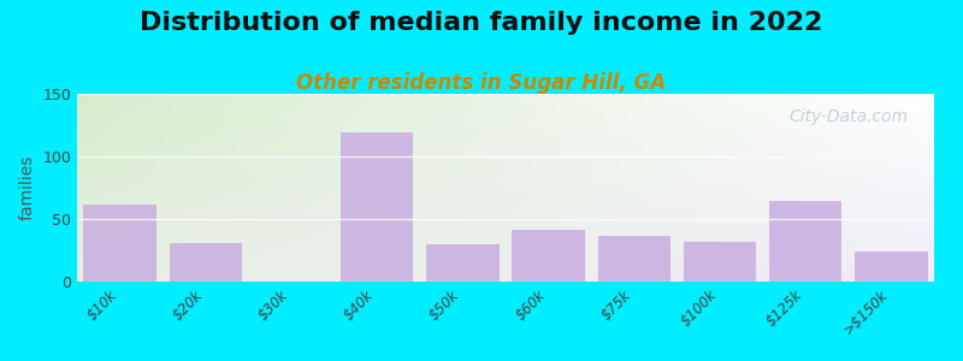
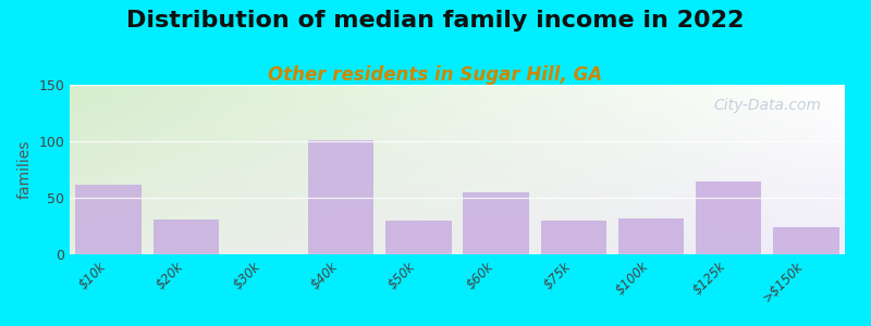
$40k: 119 -> 101
$60k: 41 -> 55
$75k: 37 -> 30
